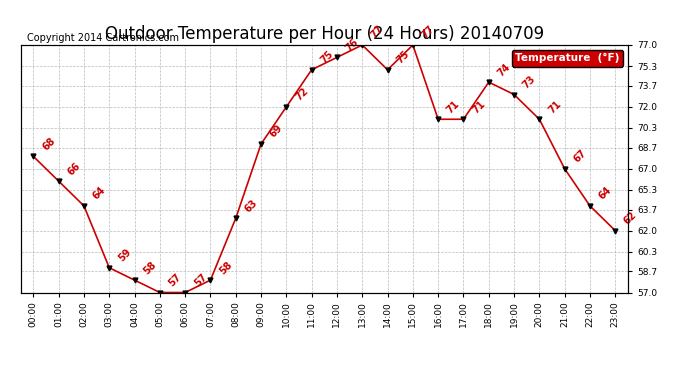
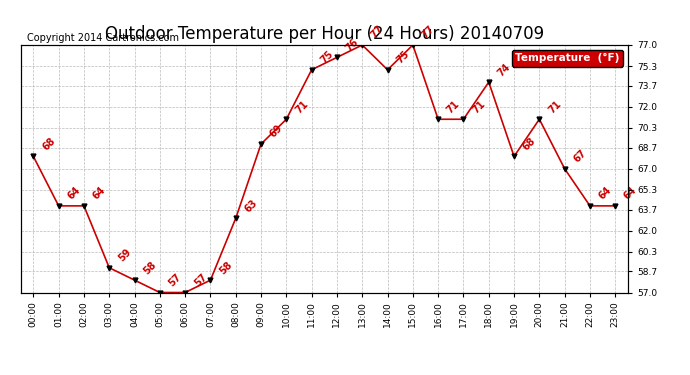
01:00: 66 -> 64
10:00: 72 -> 71
19:00: 73 -> 68
23:00: 62 -> 64
